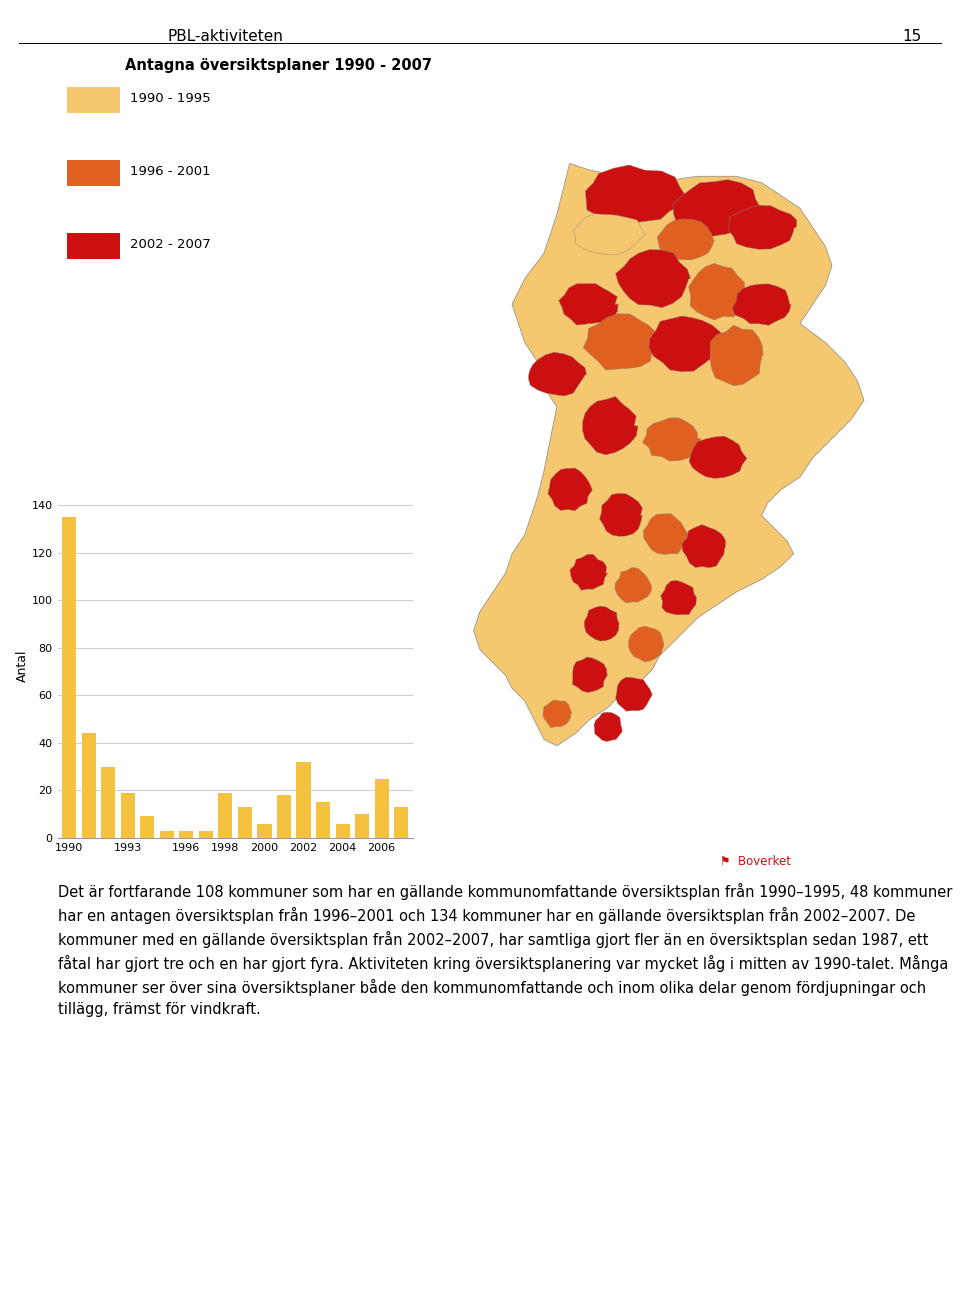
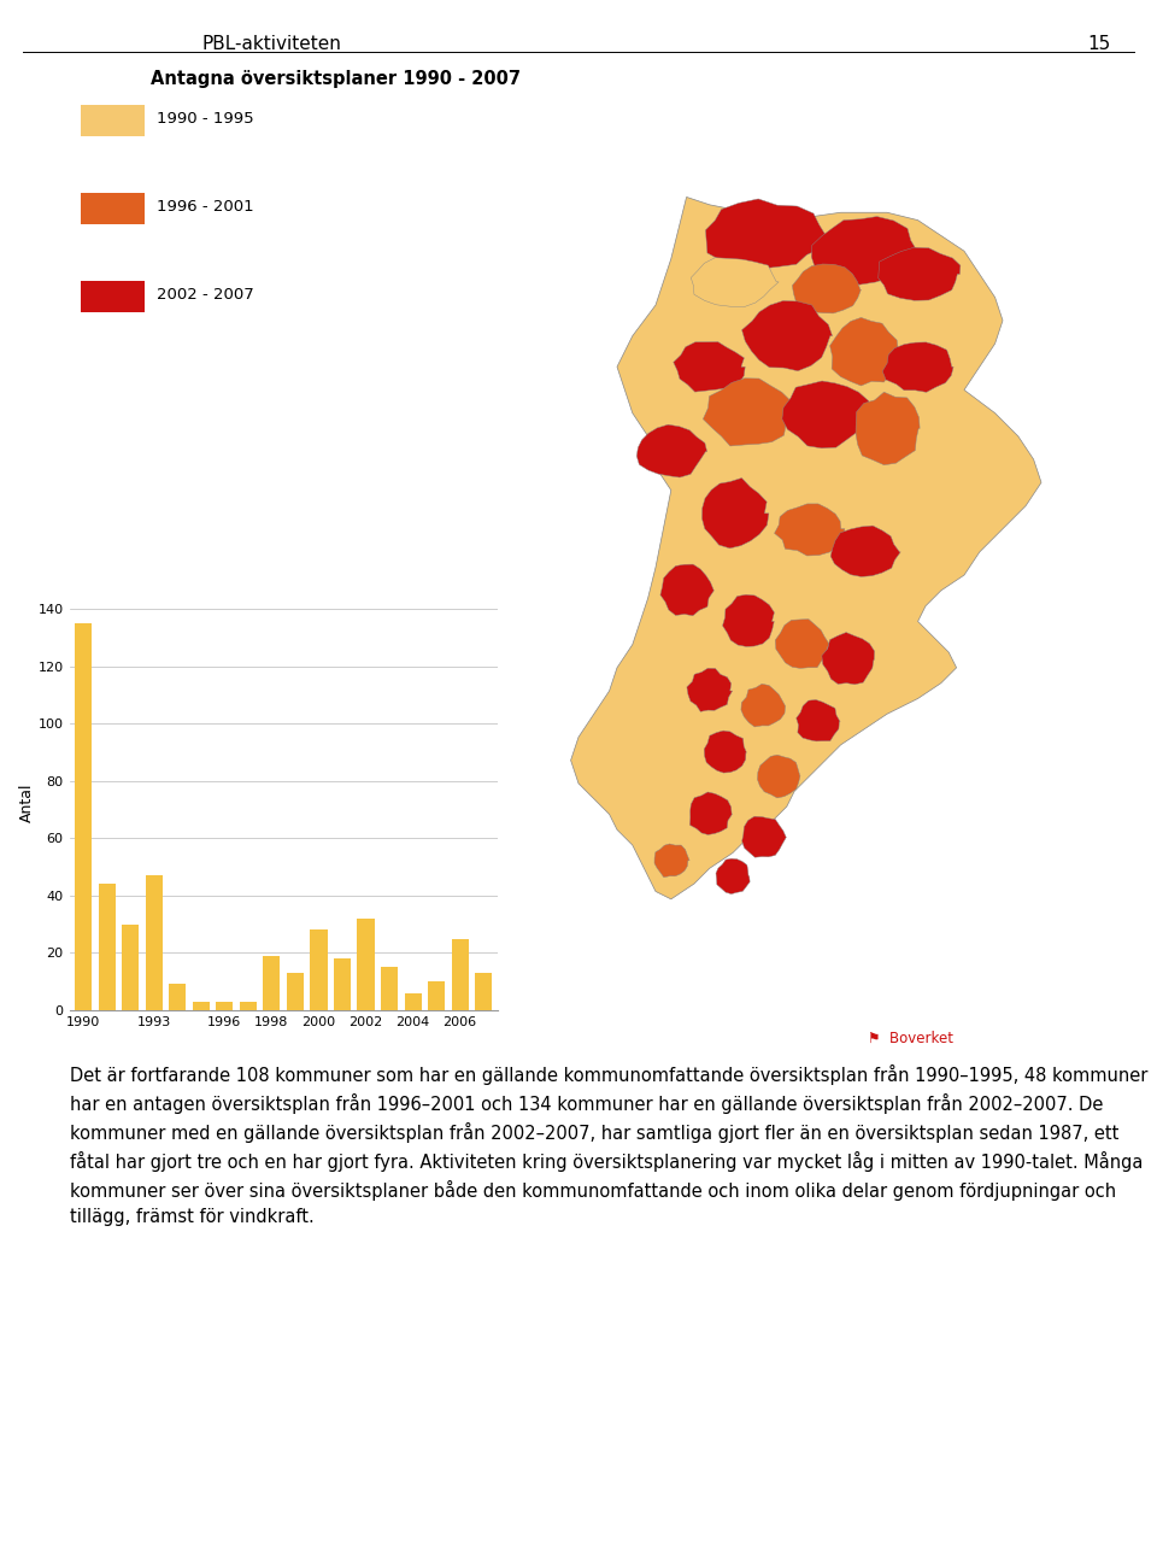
1993: 19 -> 47
2000: 6 -> 28
